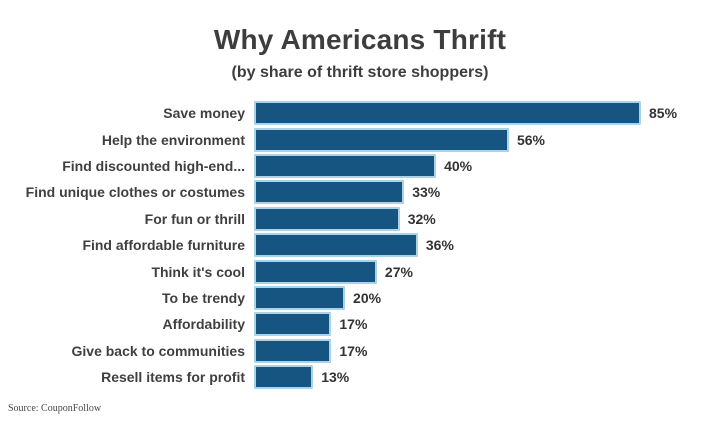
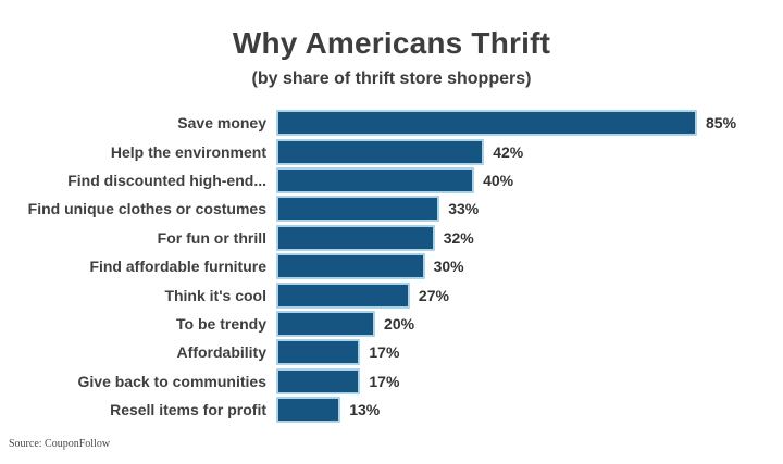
Help the environment: 56% -> 42%
Find affordable furniture: 36% -> 30%
